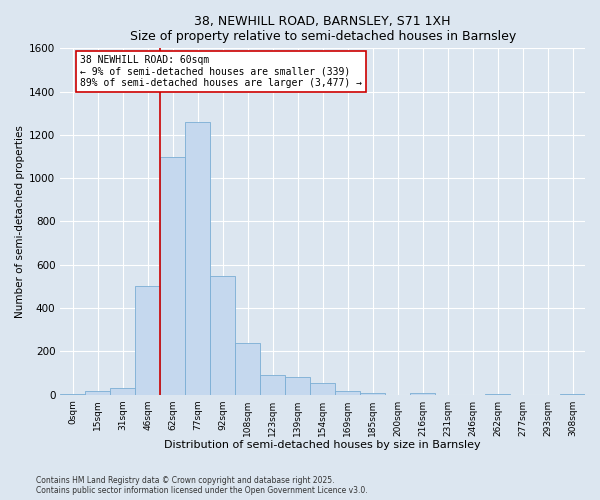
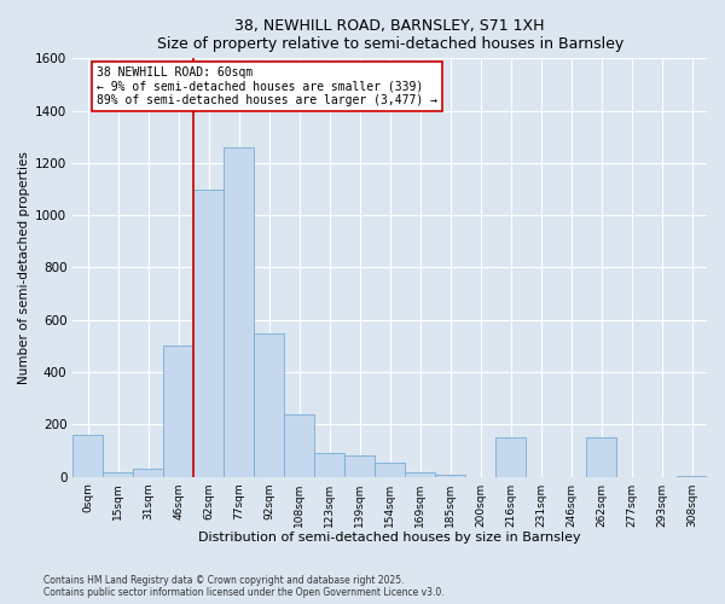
0sqm: 3 -> 160
216sqm: 8 -> 150
262sqm: 3 -> 150
